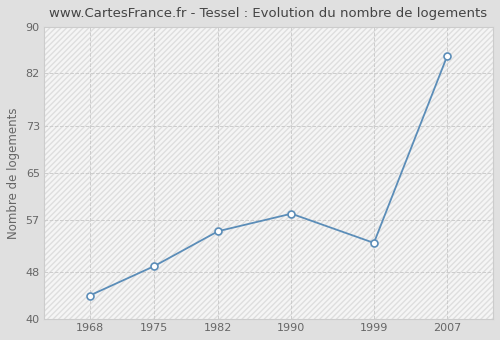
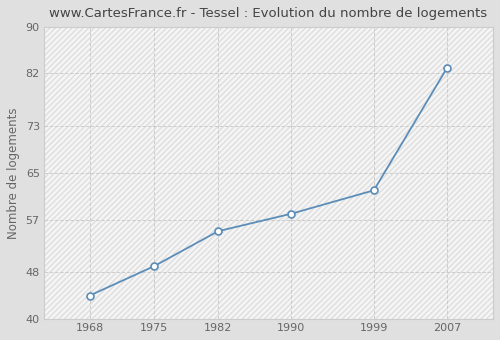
1999: 53 -> 62
2007: 85 -> 83
